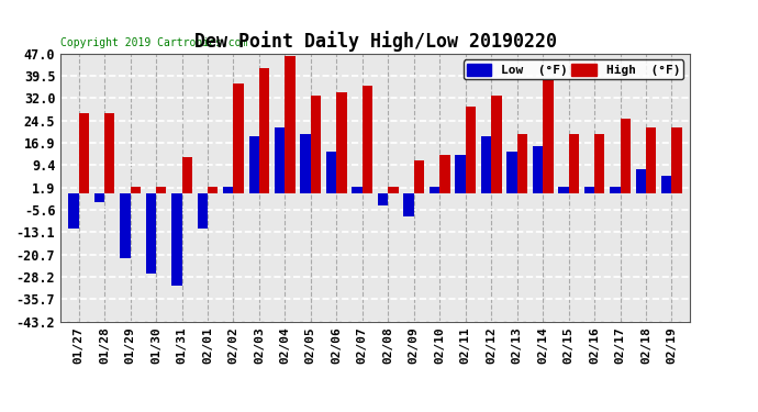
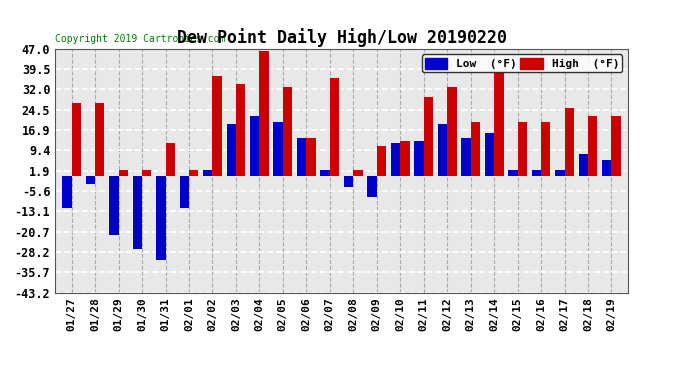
High (°F)/02/03: 42 -> 34
High (°F)/02/06: 34 -> 14
Low (°F)/02/10: 2 -> 12
